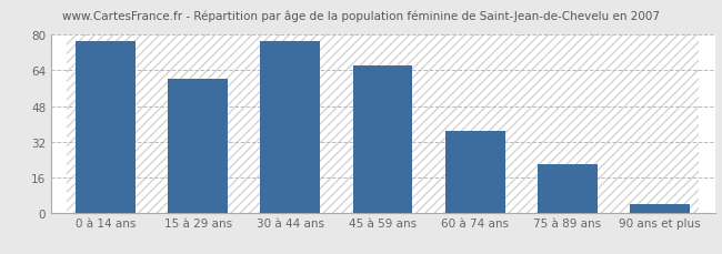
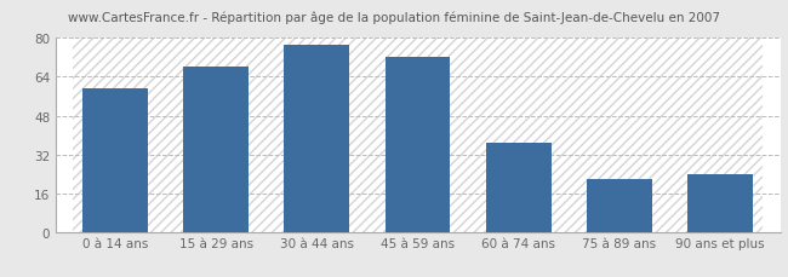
0 à 14 ans: 77 -> 59
15 à 29 ans: 60 -> 68
45 à 59 ans: 66 -> 72
90 ans et plus: 4 -> 24
